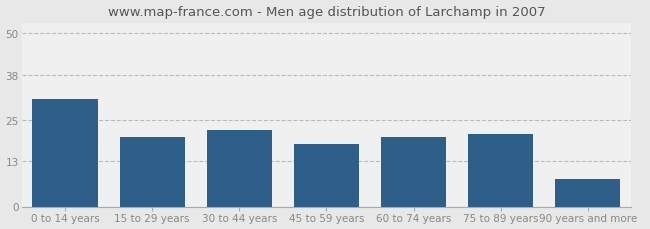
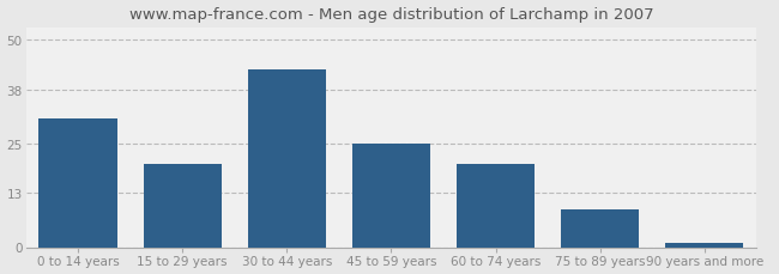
30 to 44 years: 22 -> 43
45 to 59 years: 18 -> 25
75 to 89 years: 21 -> 9
90 years and more: 8 -> 1
